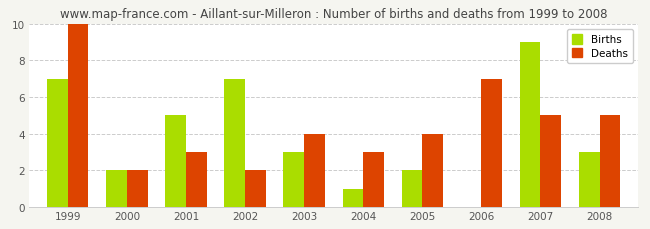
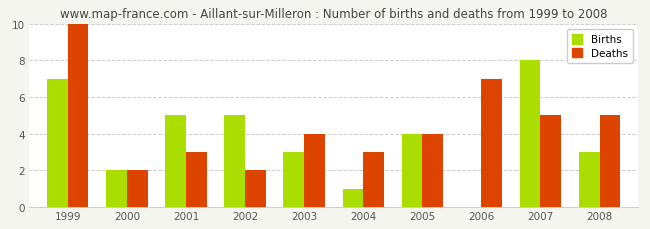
Births/2002: 7 -> 5
Births/2005: 2 -> 4
Births/2007: 9 -> 8
